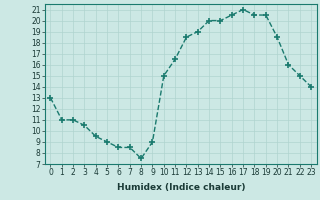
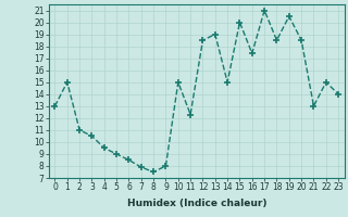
1: 11.0 -> 15.0
7: 8.5 -> 7.9
9: 9.0 -> 8.0
11: 16.5 -> 12.3
14: 20.0 -> 15.0
16: 20.5 -> 17.4
18: 20.5 -> 18.5
21: 16.0 -> 13.0
